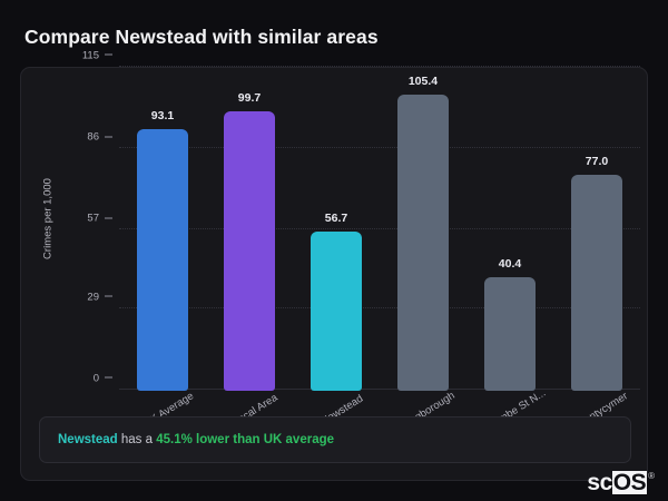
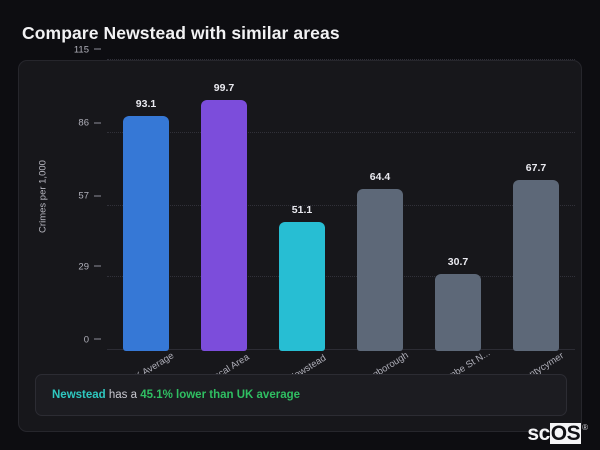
Newstead: 56.7 -> 51.1
Eggborough: 105.4 -> 64.4
Combe St N...: 40.4 -> 30.7
Pontycymer: 77.0 -> 67.7
